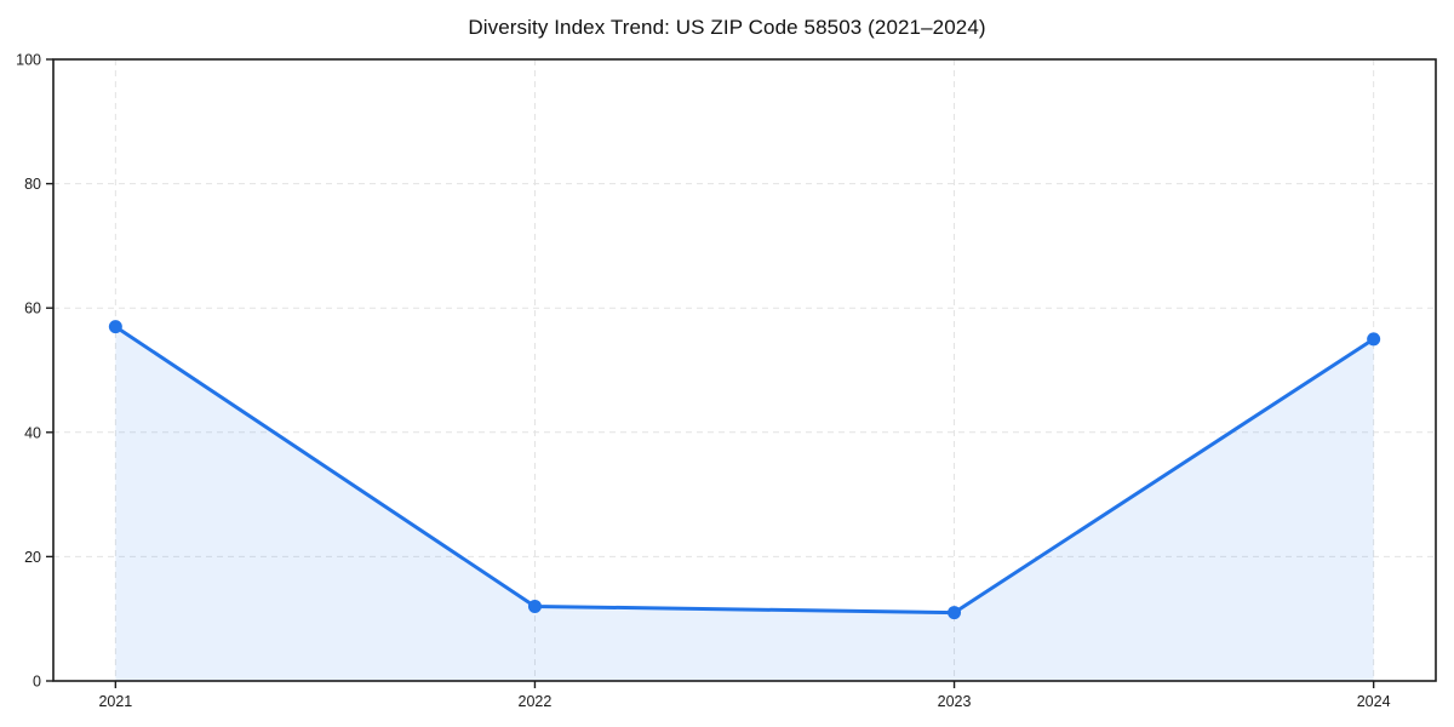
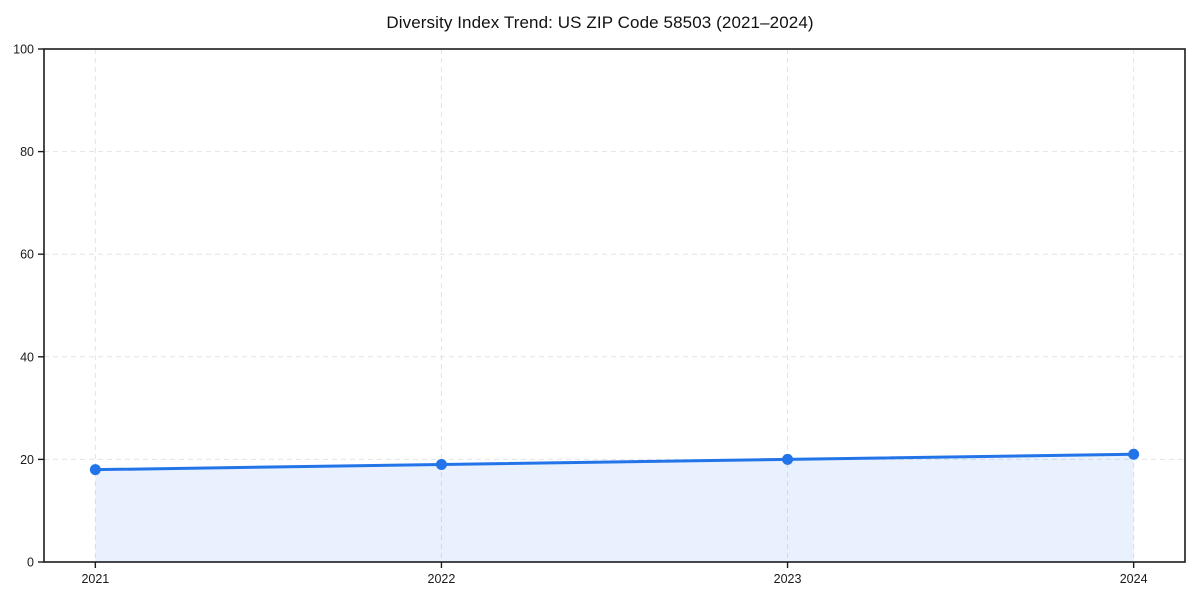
2021: 57 -> 18
2022: 12 -> 19
2023: 11 -> 20
2024: 55 -> 21
